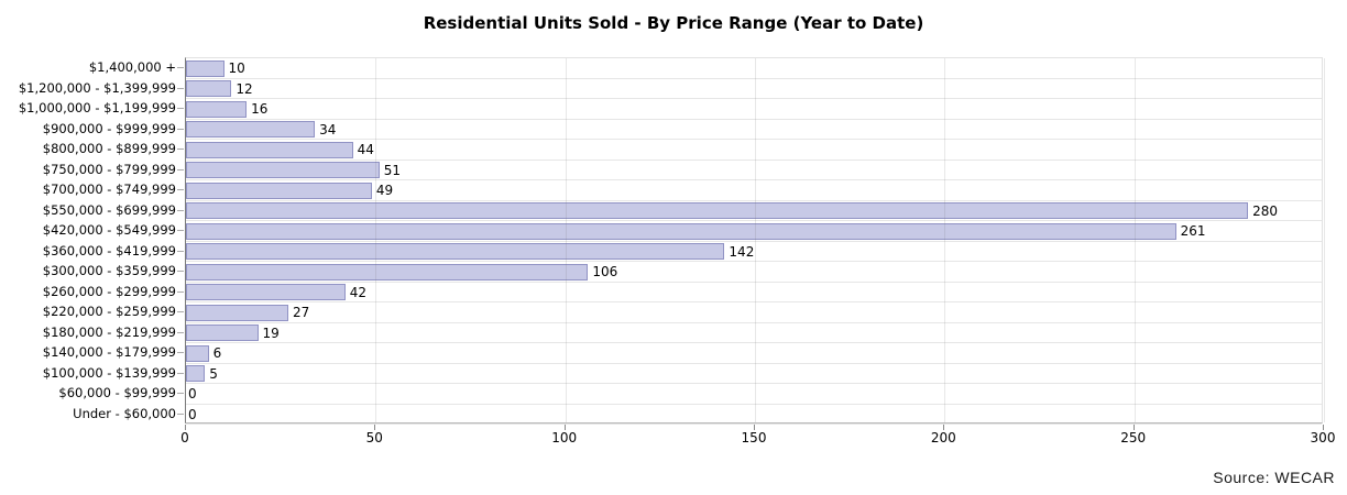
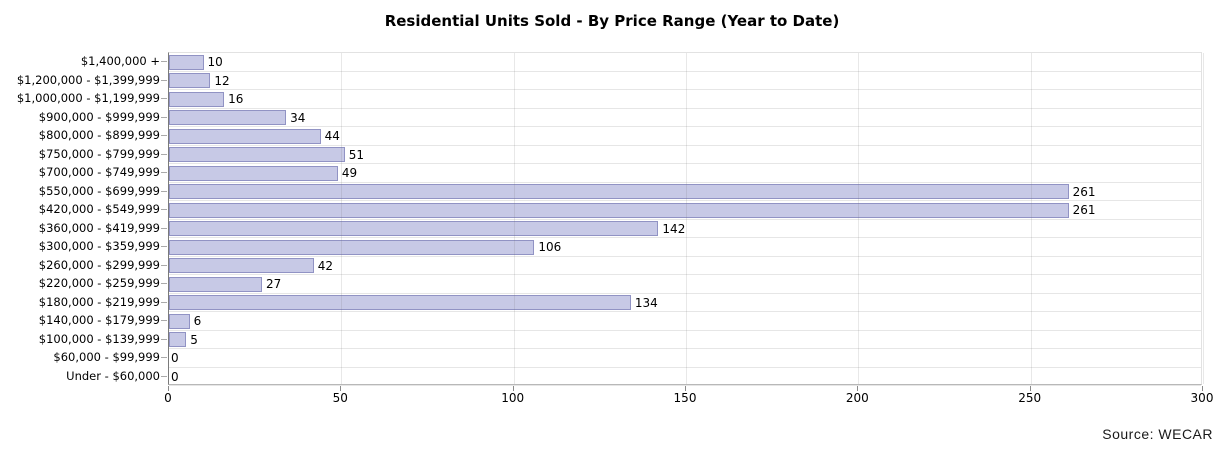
$550,000 - $699,999: 280 -> 261
$180,000 - $219,999: 19 -> 134
